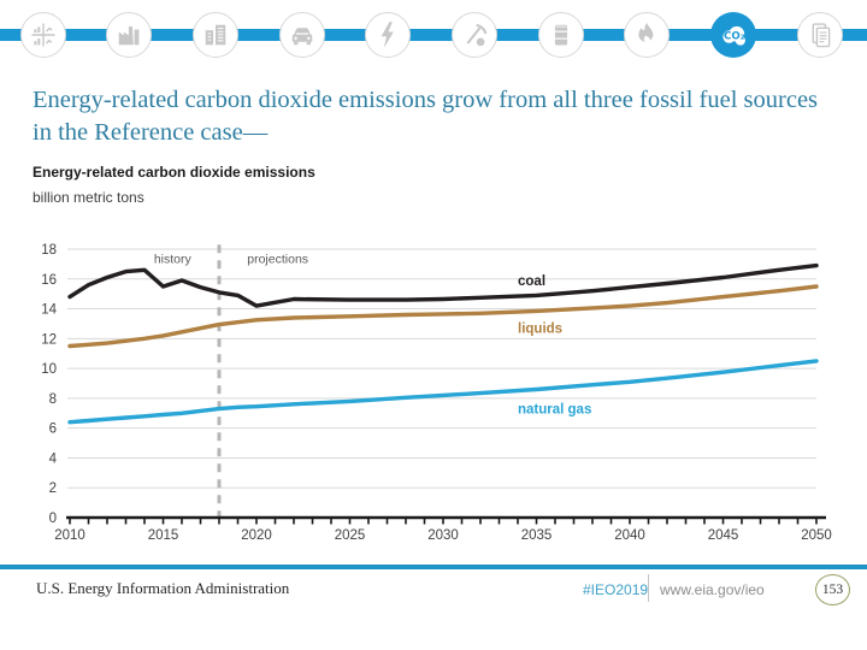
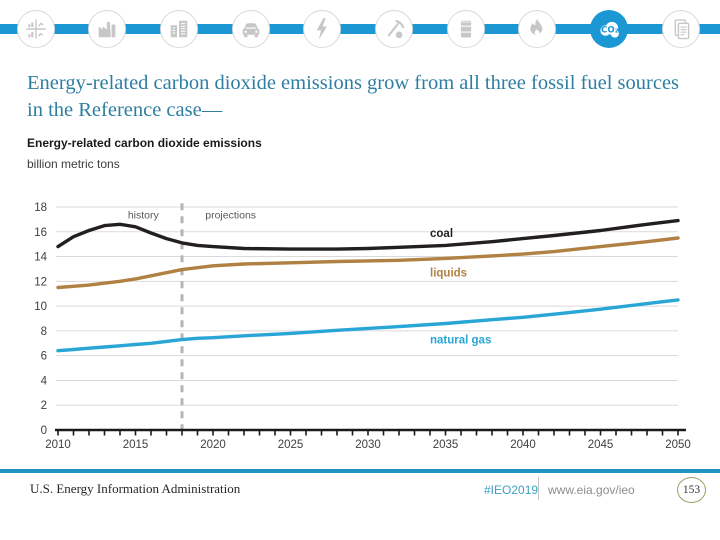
coal/2015: 15.5 -> 16.4
coal/2020: 14.2 -> 14.8
